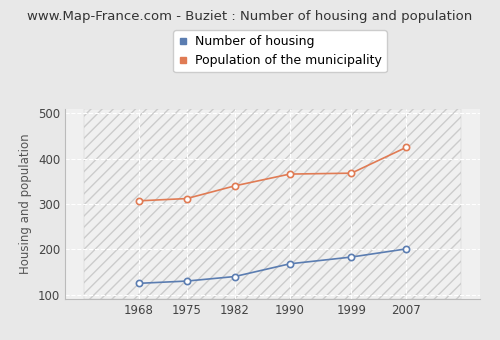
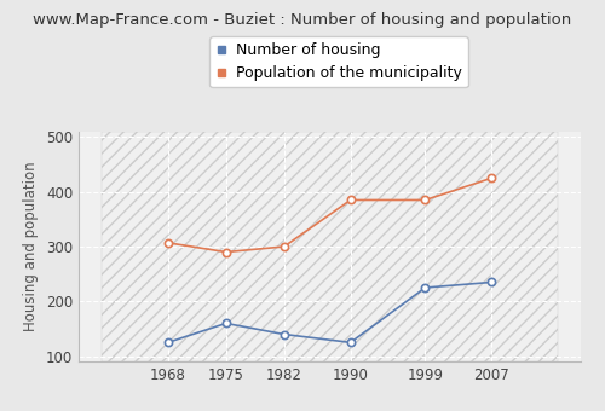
Number of housing/1975: 130 -> 160
Population of the municipality/1975: 312 -> 290
Population of the municipality/1982: 340 -> 300
Number of housing/1990: 168 -> 125
Population of the municipality/1990: 366 -> 385
Number of housing/1999: 183 -> 225
Population of the municipality/1999: 368 -> 385
Number of housing/2007: 201 -> 235
